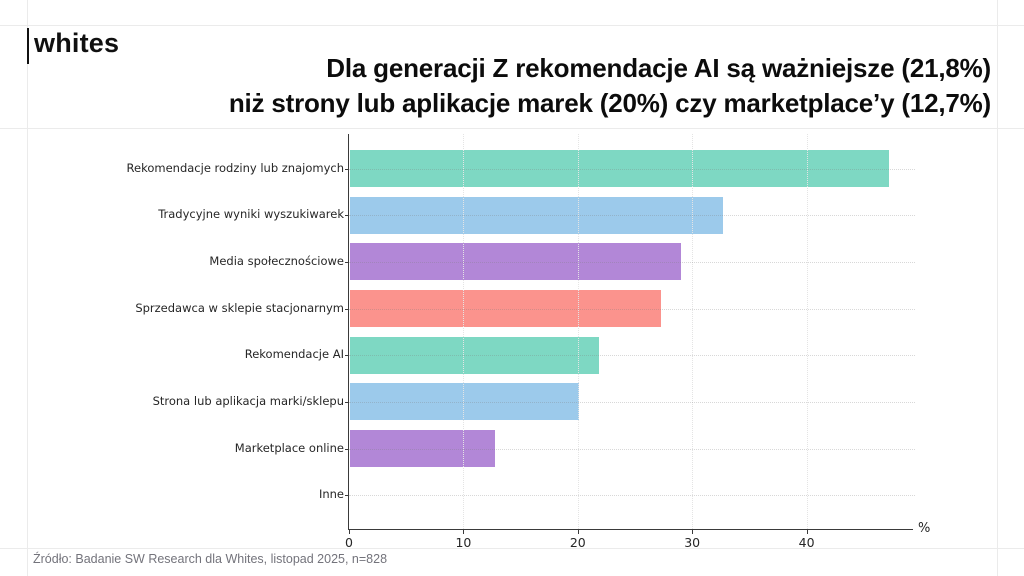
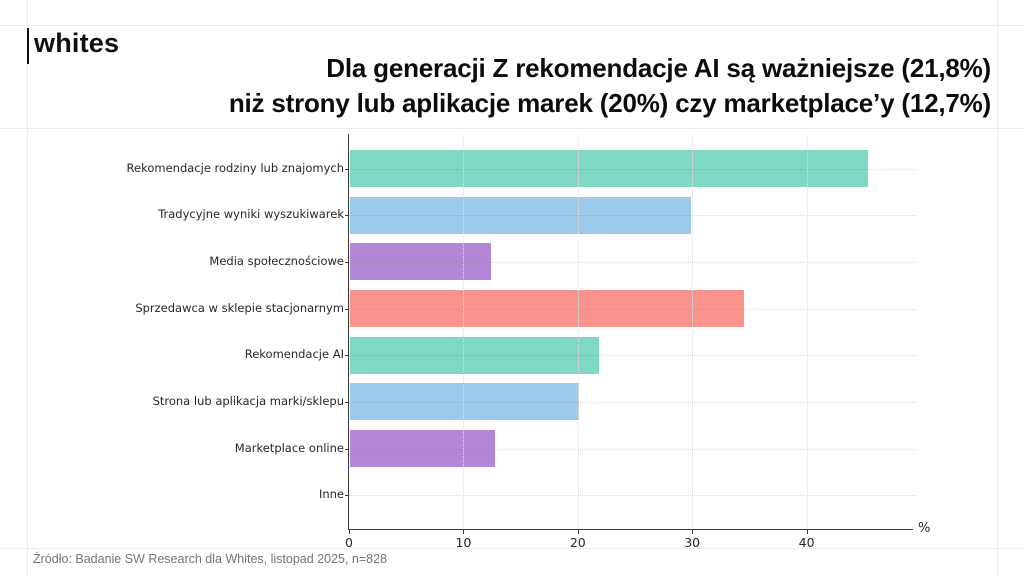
Rekomendacje rodziny lub znajomych: 47.1 -> 45.3
Tradycyjne wyniki wyszukiwarek: 32.6 -> 29.8
Media społecznościowe: 28.9 -> 12.3
Sprzedawca w sklepie stacjonarnym: 27.2 -> 34.4
